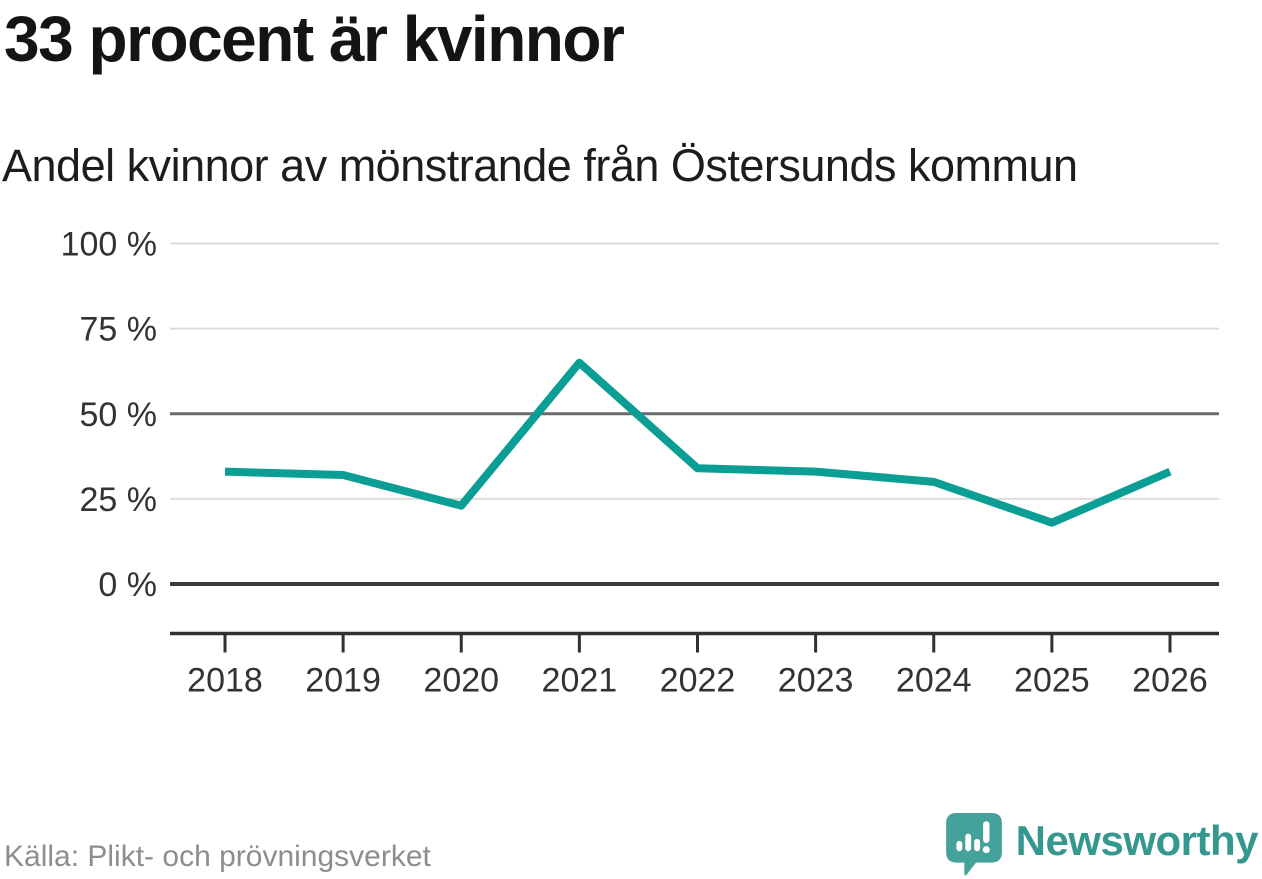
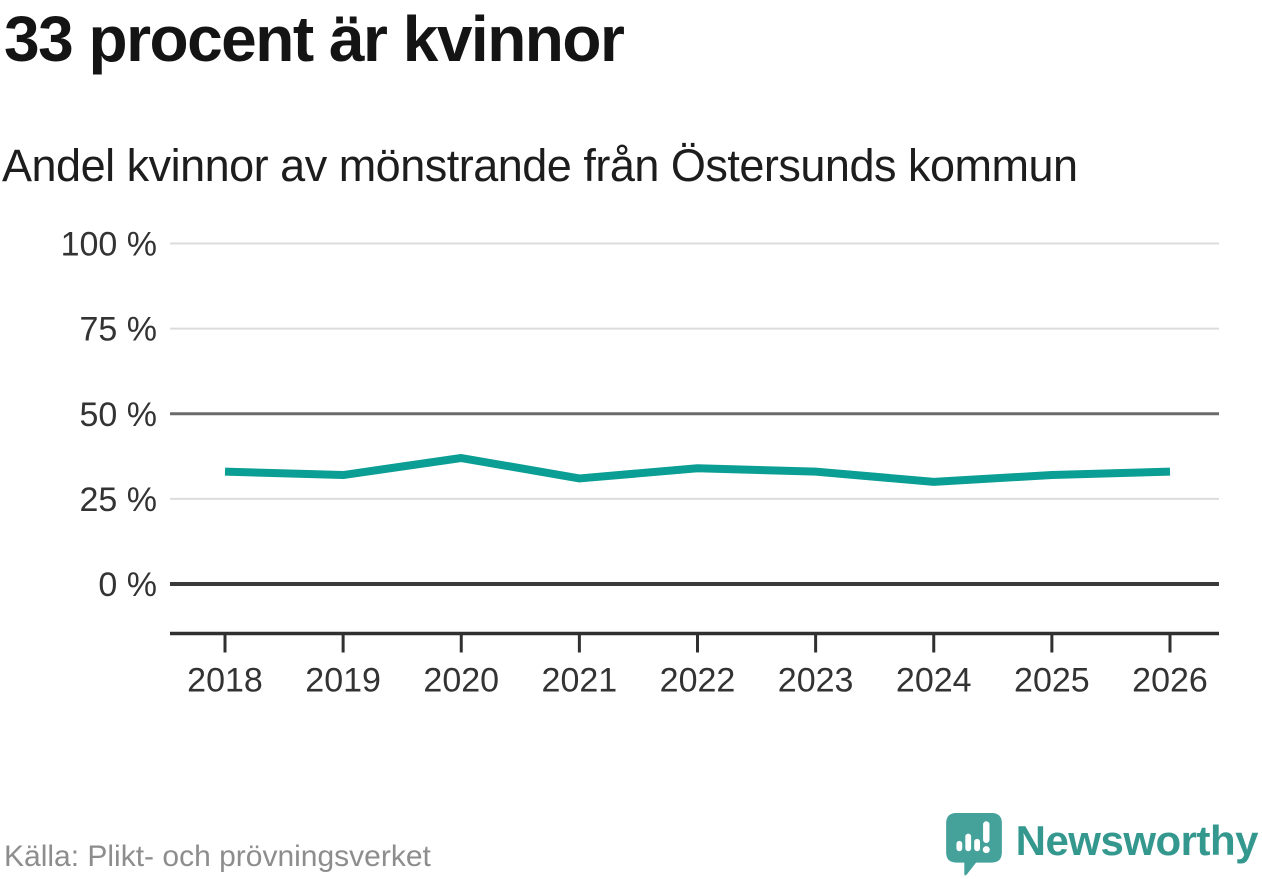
2020: 23% -> 37%
2021: 65% -> 31%
2025: 18% -> 32%
